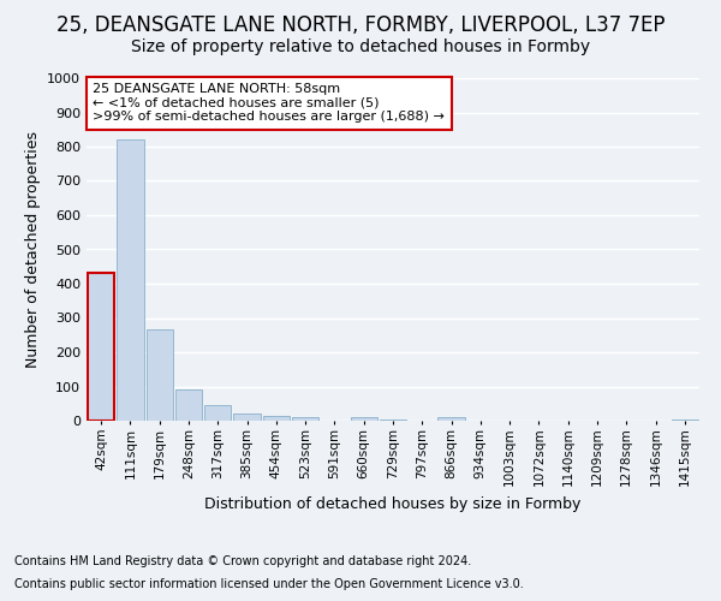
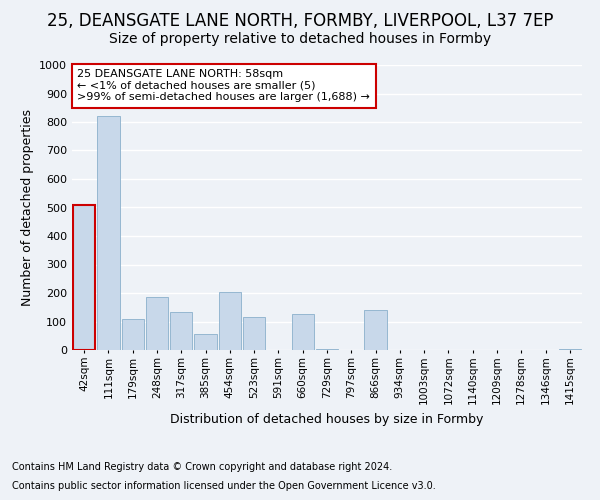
42sqm: 430 -> 510
179sqm: 268 -> 110
248sqm: 90 -> 185
317sqm: 47 -> 135
385sqm: 22 -> 55
454sqm: 15 -> 205
523sqm: 10 -> 115
660sqm: 10 -> 125
866sqm: 10 -> 140
